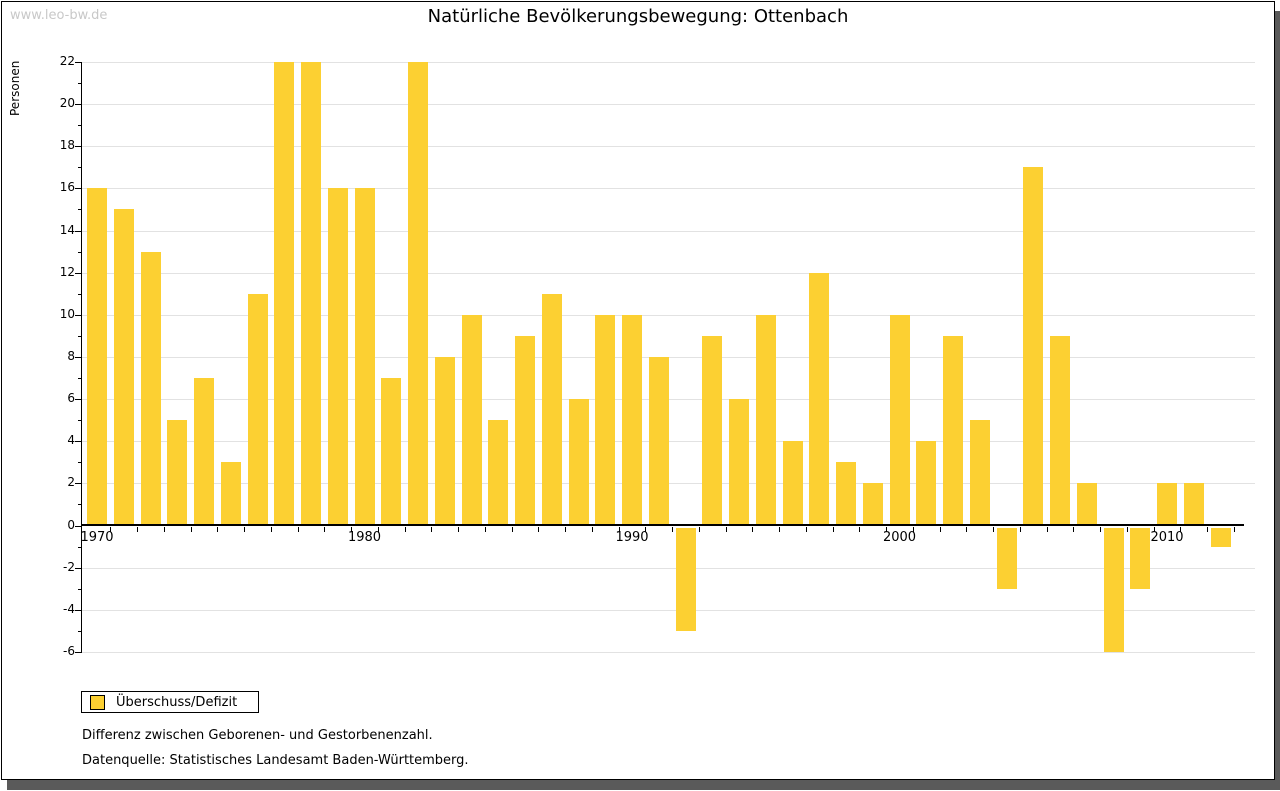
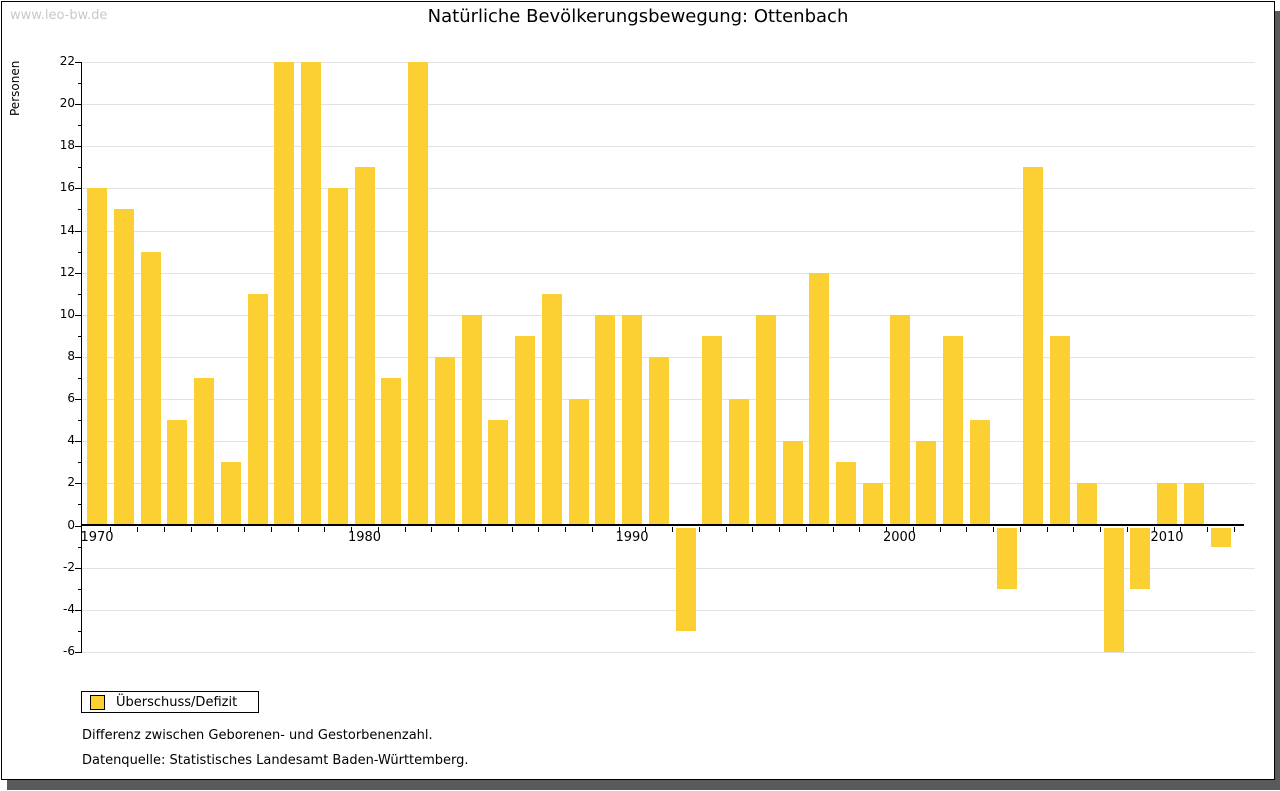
1980: 16 -> 17
